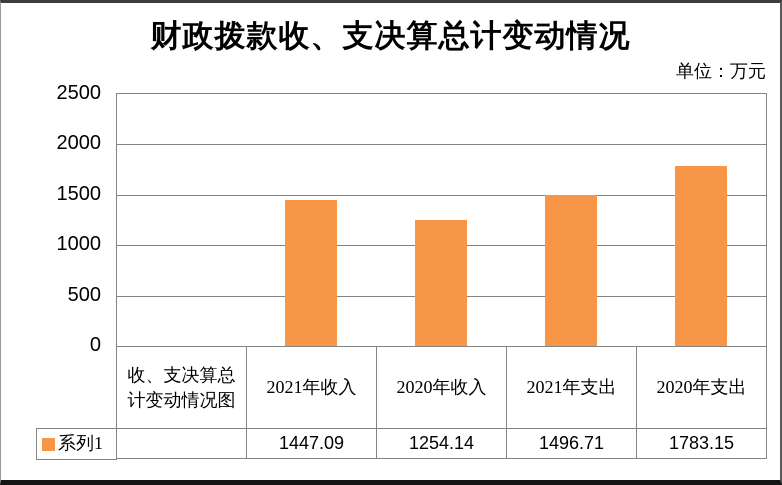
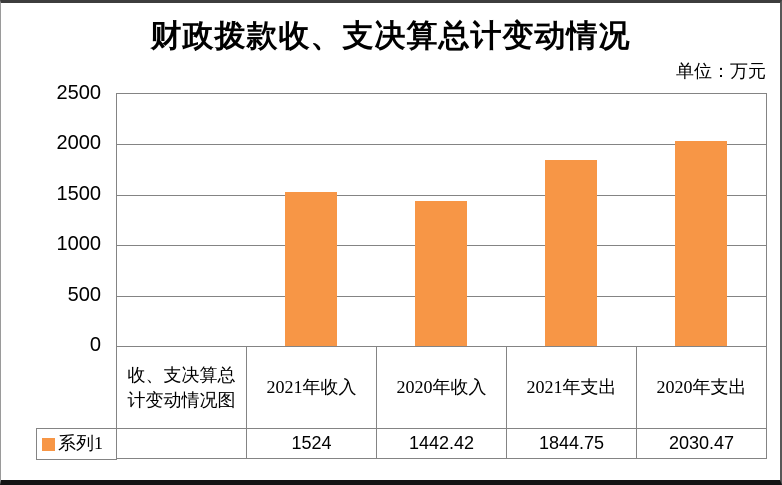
2021年收入: 1447.09 -> 1524
2020年收入: 1254.14 -> 1442.42
2021年支出: 1496.71 -> 1844.75
2020年支出: 1783.15 -> 2030.47
